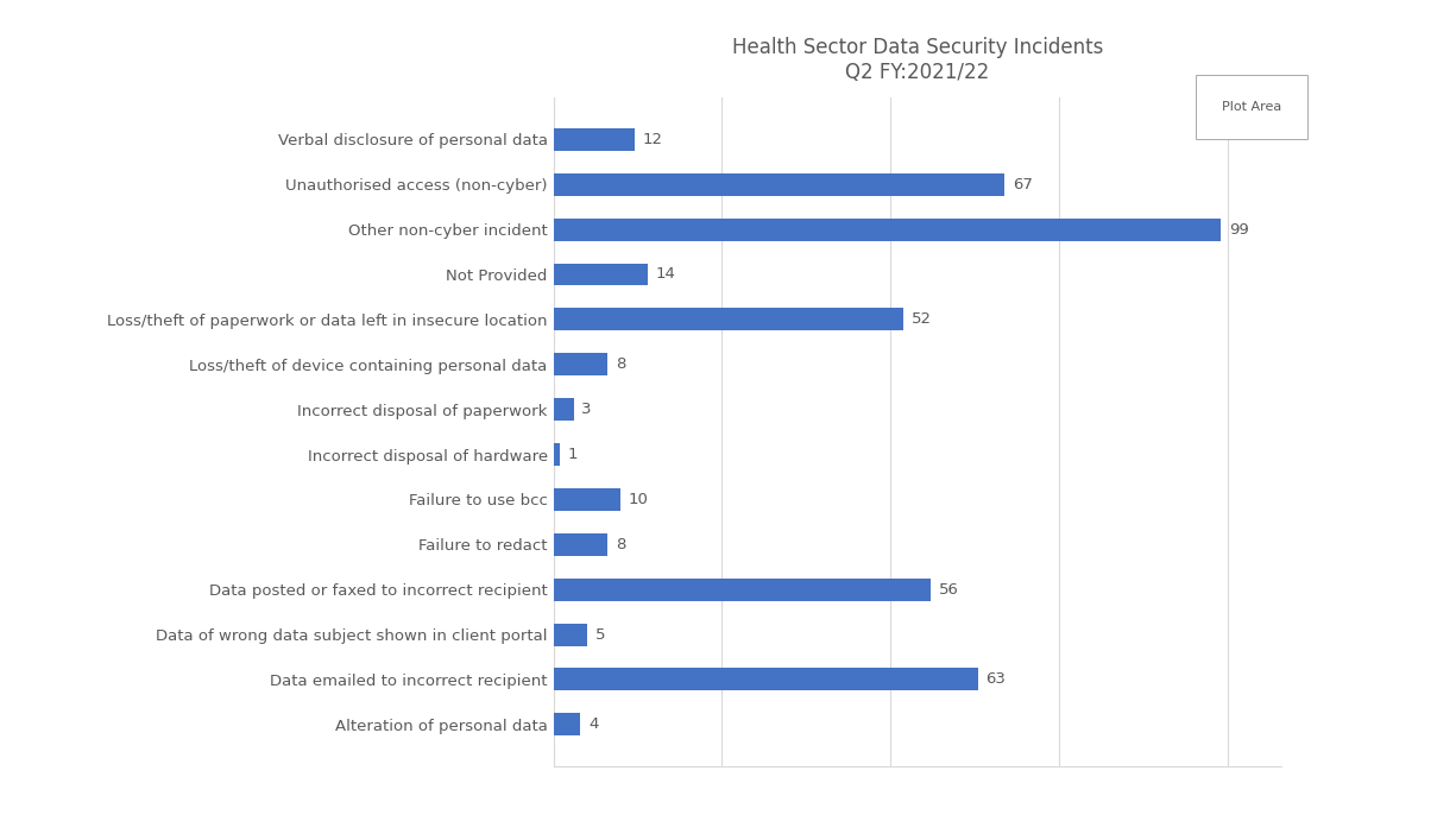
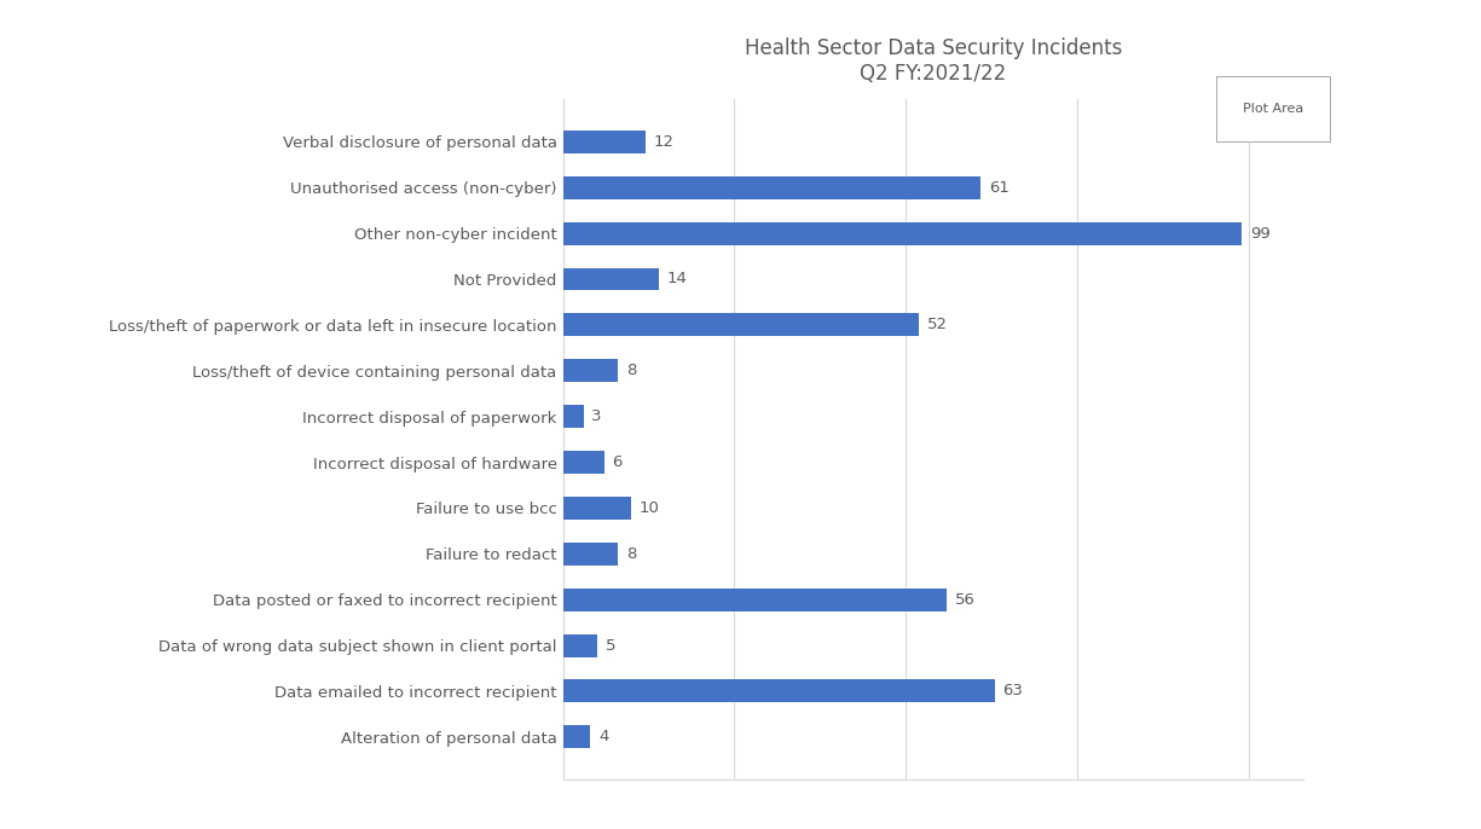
Unauthorised access (non-cyber): 67 -> 61
Incorrect disposal of hardware: 1 -> 6
